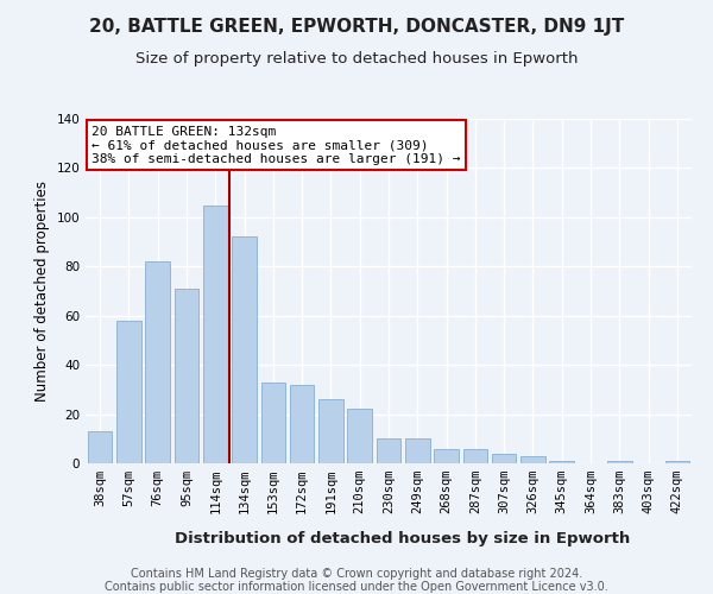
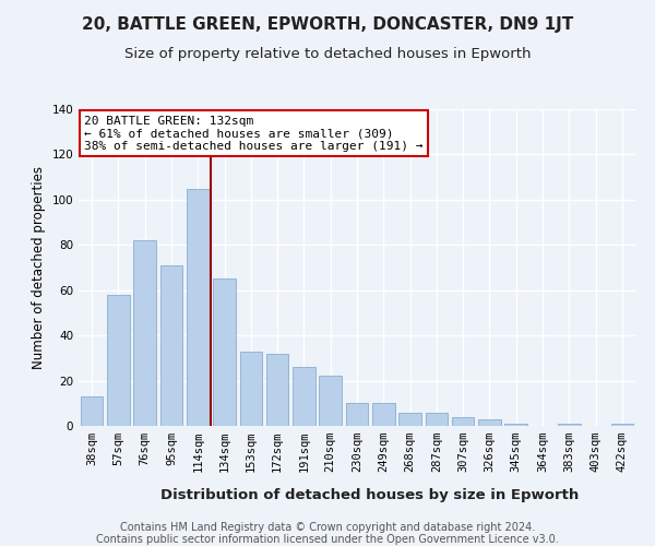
134sqm: 92 -> 65
